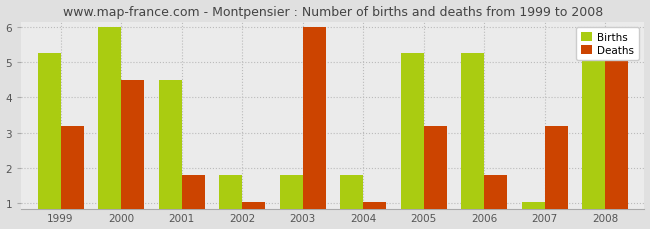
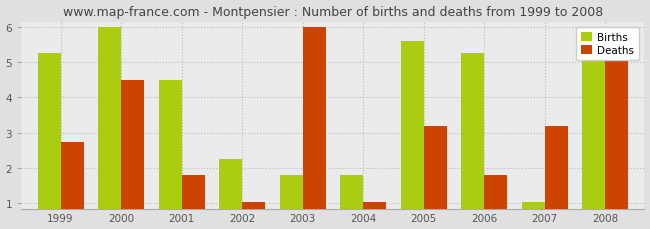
Deaths/1999: 3.20 -> 2.75
Births/2002: 1.80 -> 2.25
Births/2005: 5.25 -> 5.60
